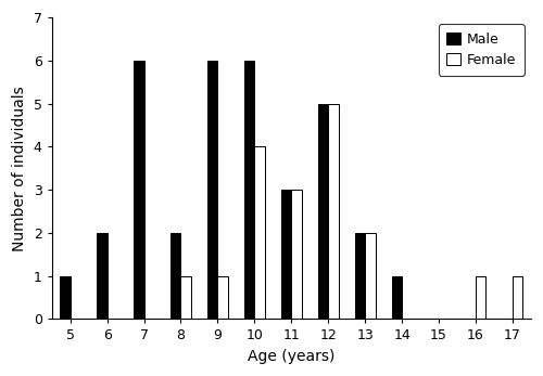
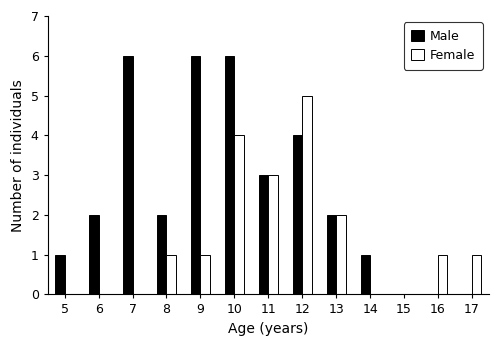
Male/12: 5 -> 4
